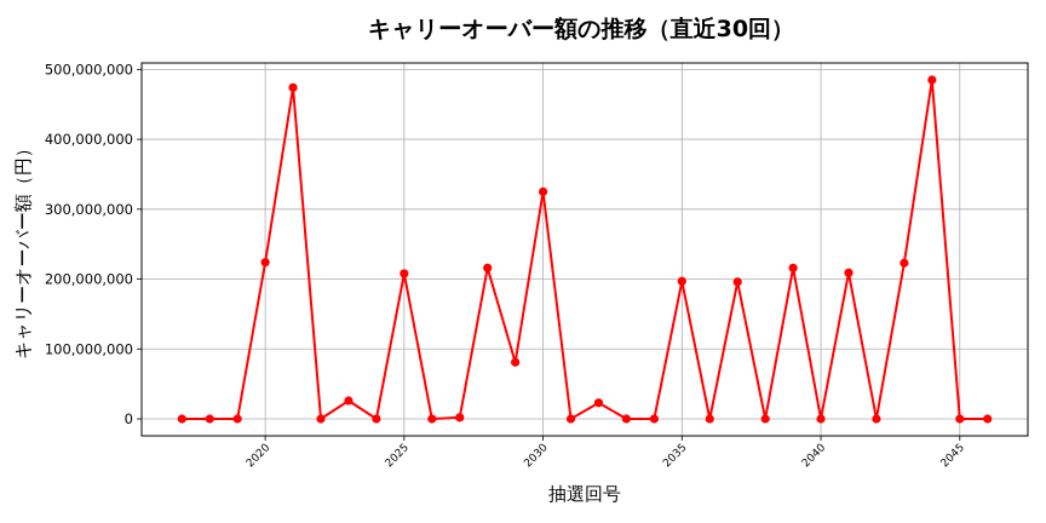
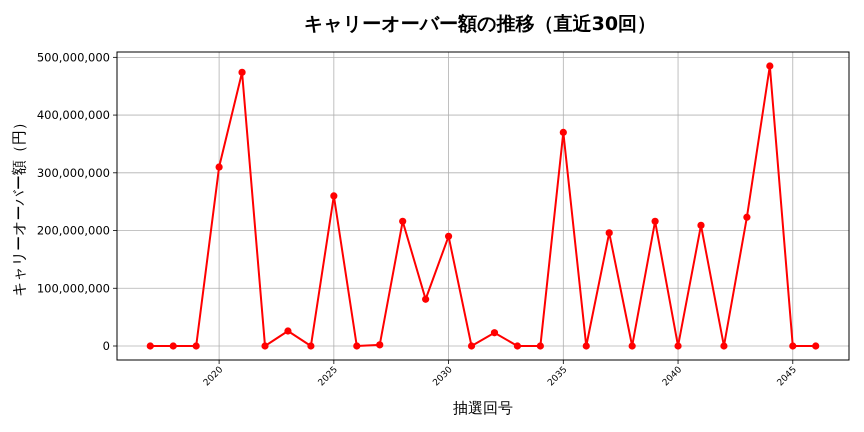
2020: 220000000 -> 310000000
2025: 210000000 -> 260000000
2030: 320000000 -> 190000000
2035: 200000000 -> 370000000
